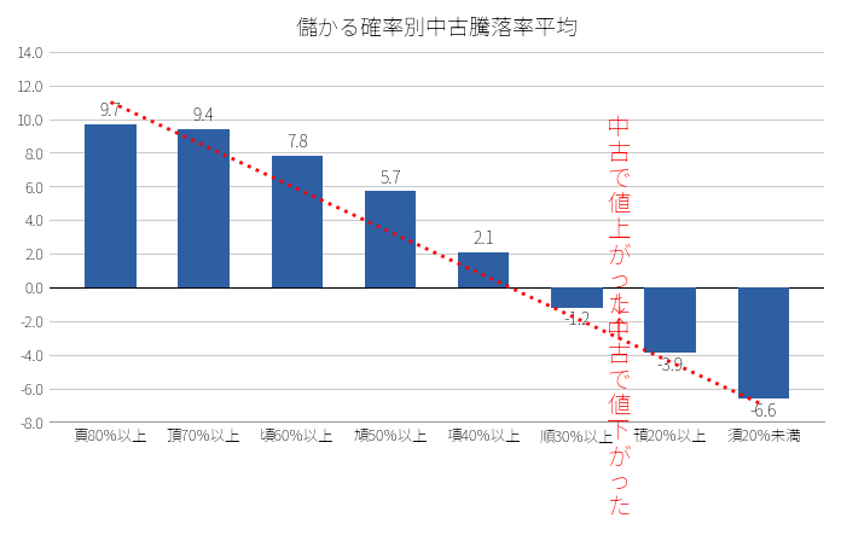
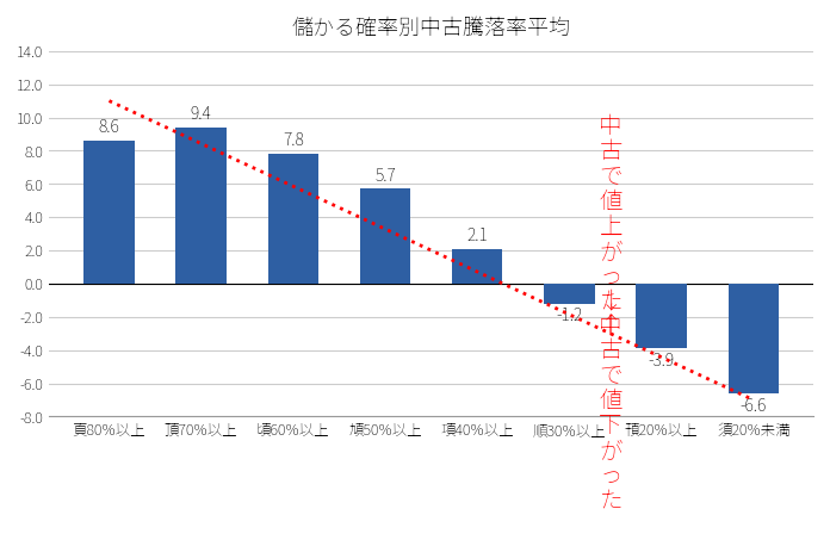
頁80%以上: 9.7 -> 8.6
